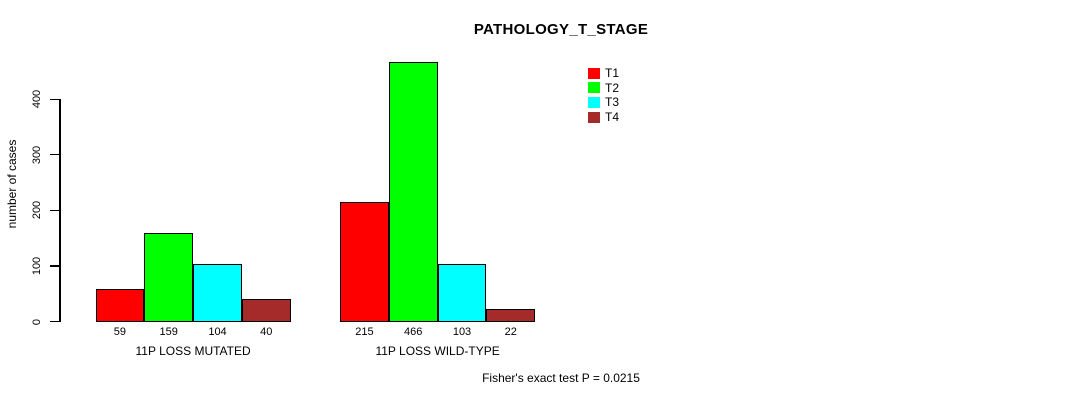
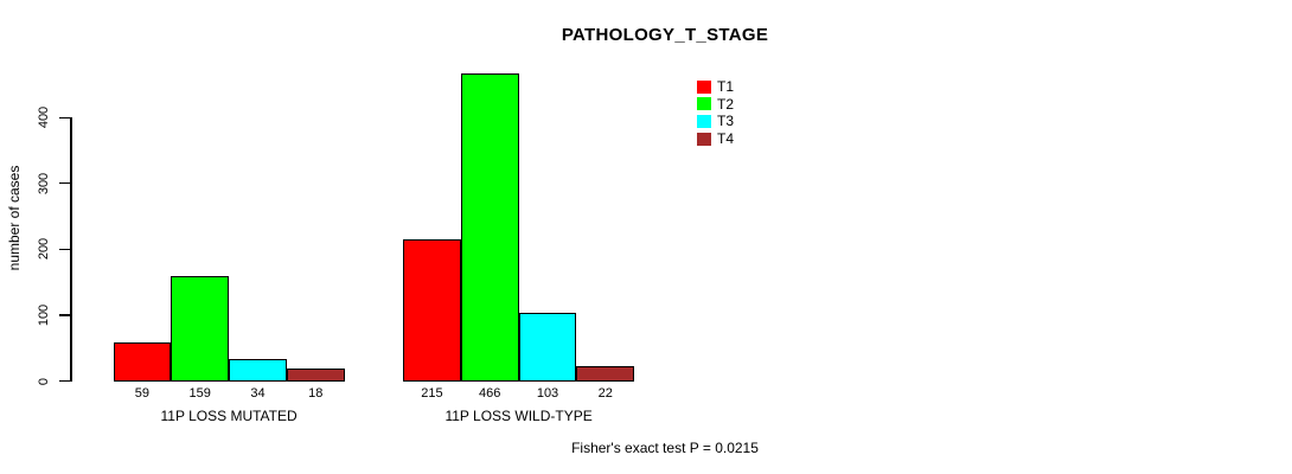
T3/11P LOSS MUTATED: 104 -> 34
T4/11P LOSS MUTATED: 40 -> 18
